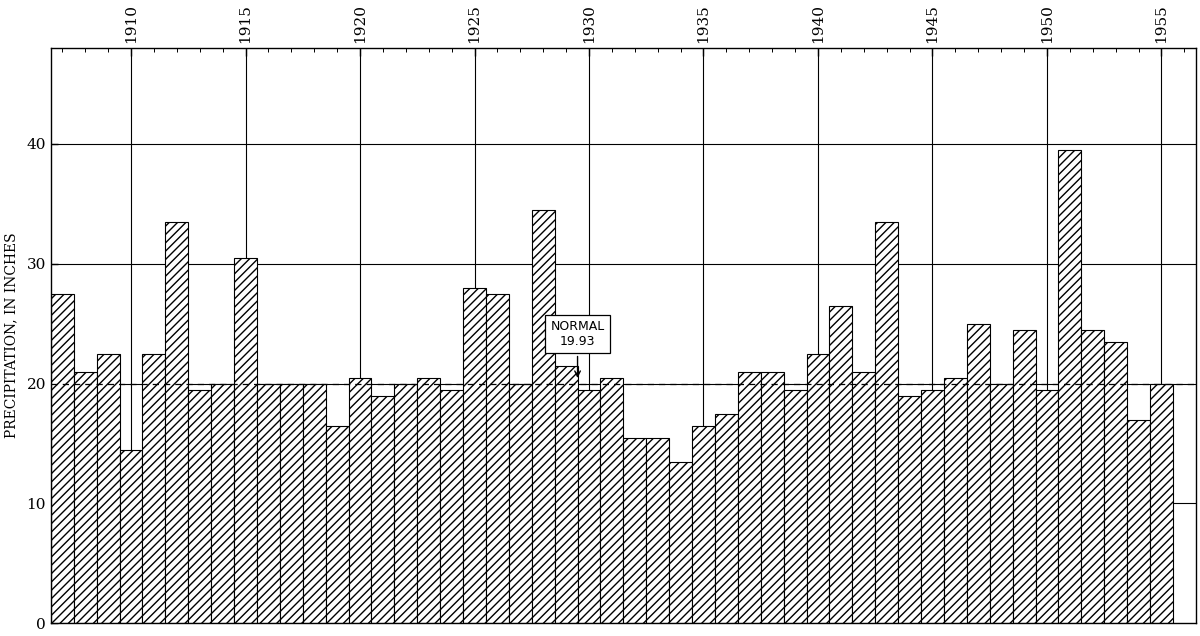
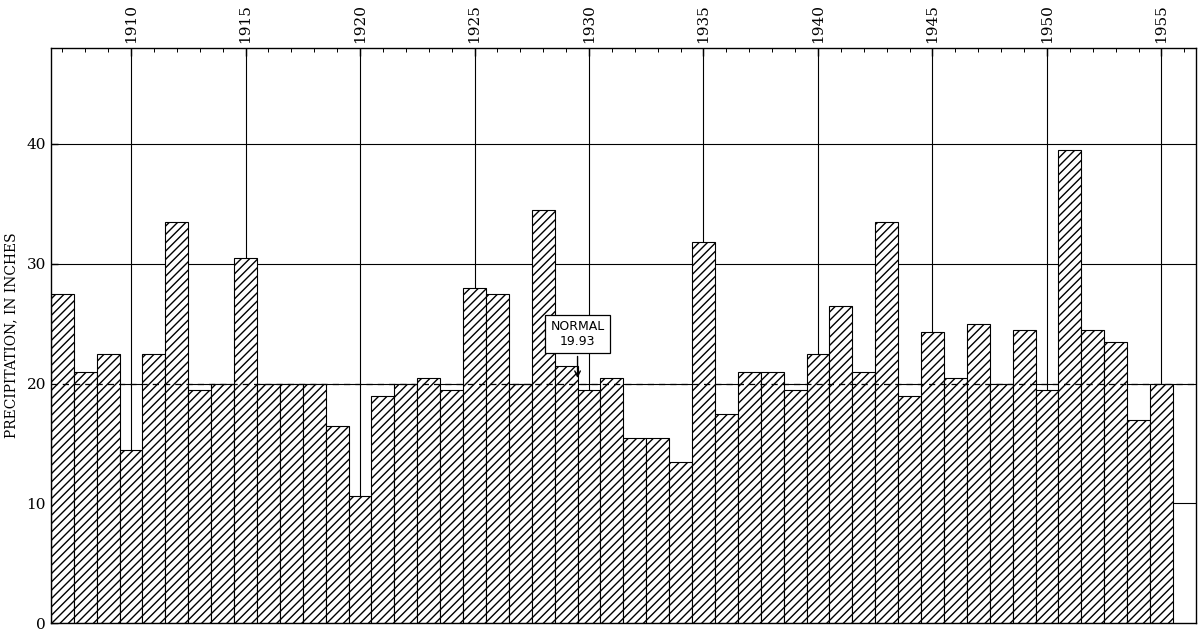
1920: 20.5 -> 10.6
1935: 16.5 -> 31.8
1945: 19.5 -> 24.3
